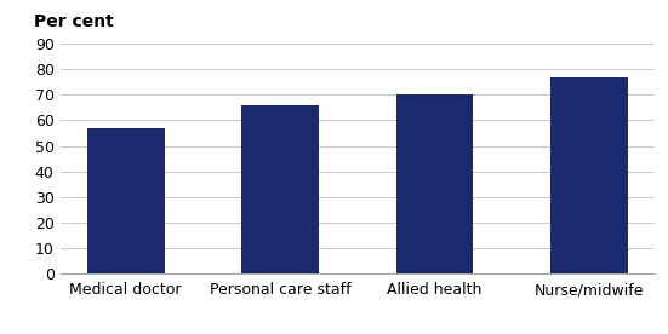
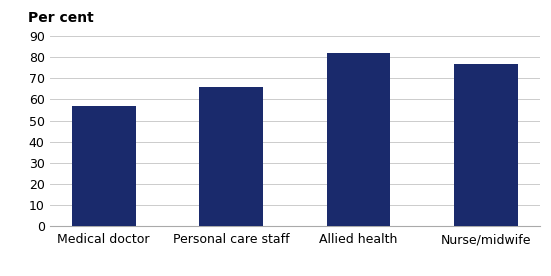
Allied health: 70.0 -> 82.0
